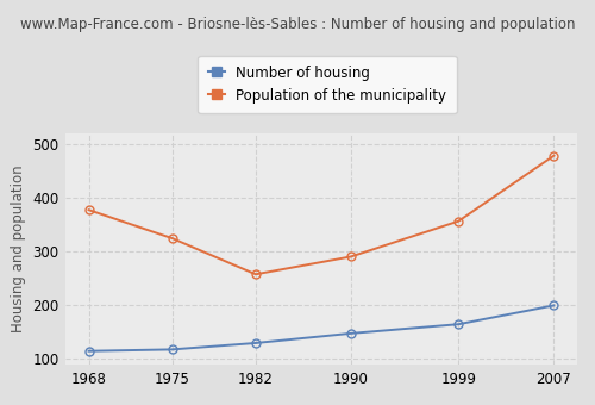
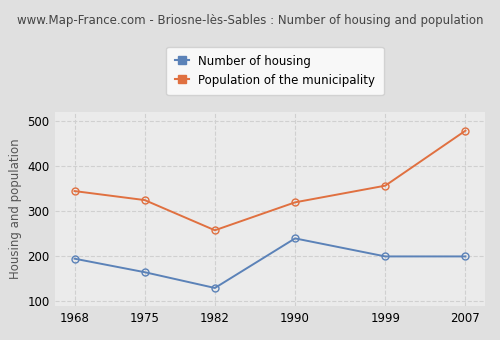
Number of housing/1968: 115 -> 195
Population of the municipality/1968: 378 -> 345
Number of housing/1975: 118 -> 165
Number of housing/1990: 148 -> 240
Population of the municipality/1990: 291 -> 320
Number of housing/1999: 165 -> 200
